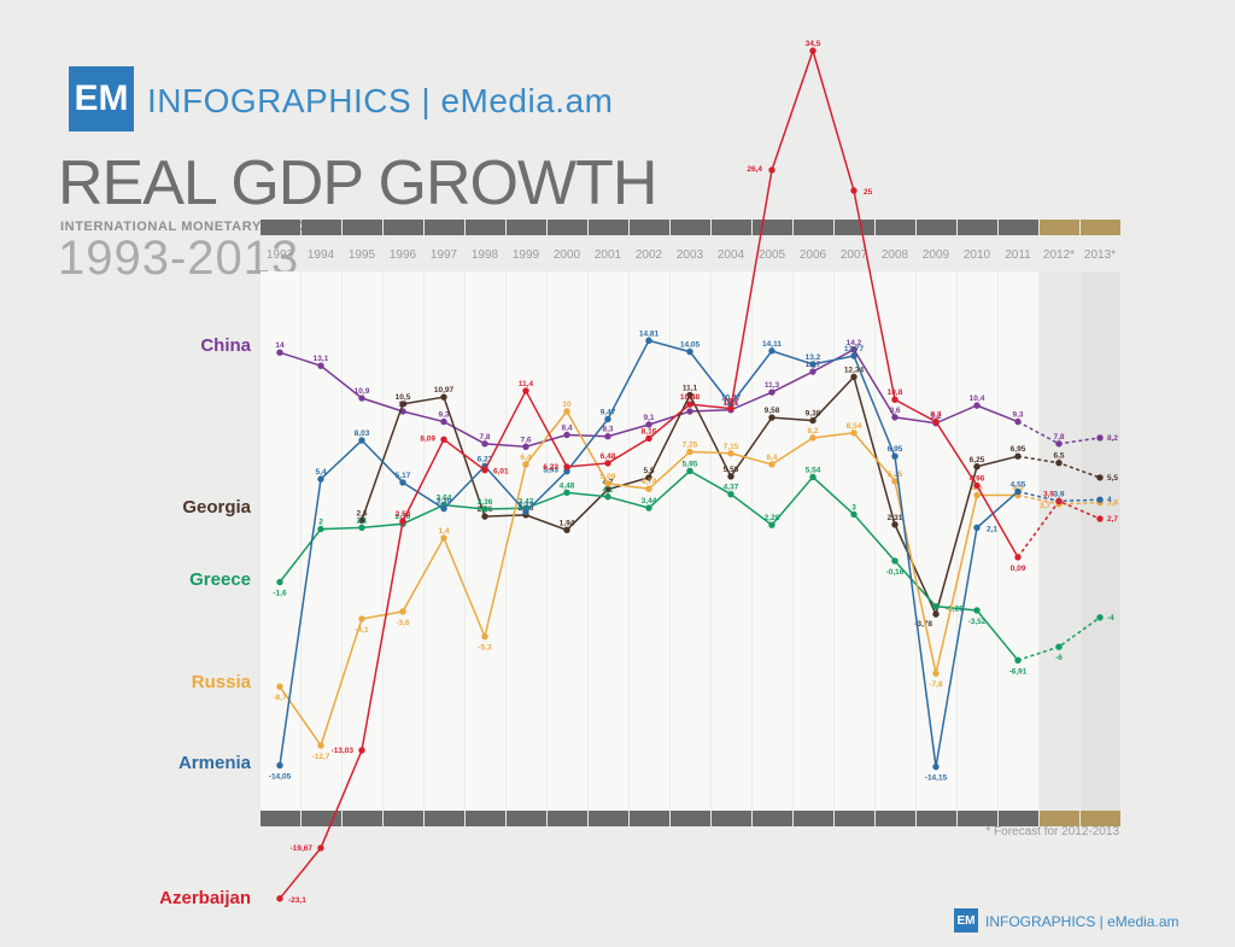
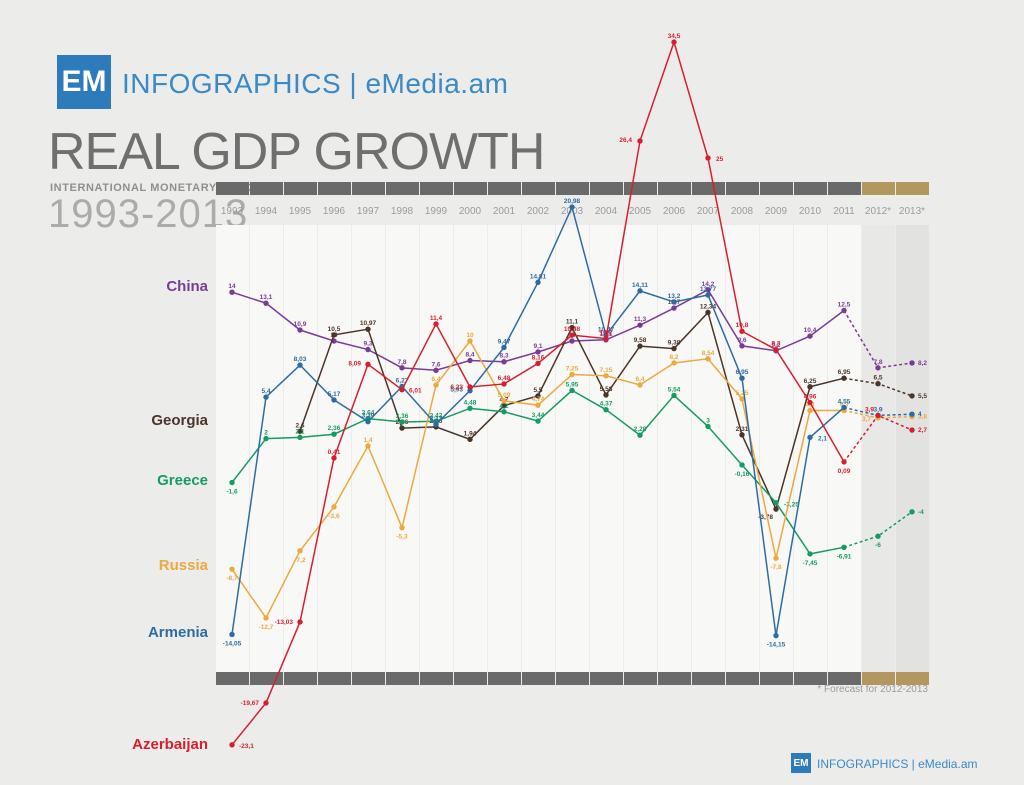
Russia/1995: -4,1 -> -7,2
Azerbaijan/1996: 2,53 -> 0,41
Armenia/2003: 14,05 -> 20,98
Greece/2010: -3,52 -> -7,45
China/2011: 9,3 -> 12,5
